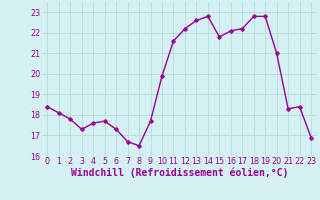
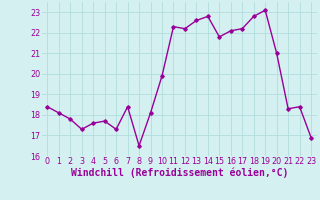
7: 16.7 -> 18.4
9: 17.7 -> 18.1
11: 21.6 -> 22.3
19: 22.8 -> 23.1
